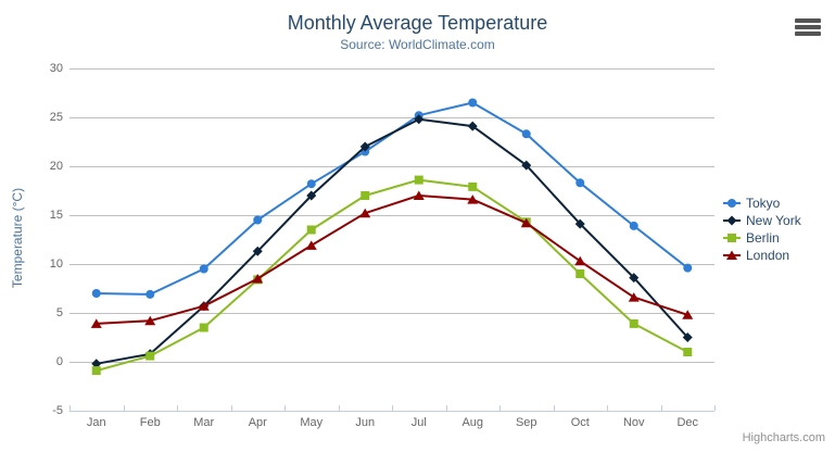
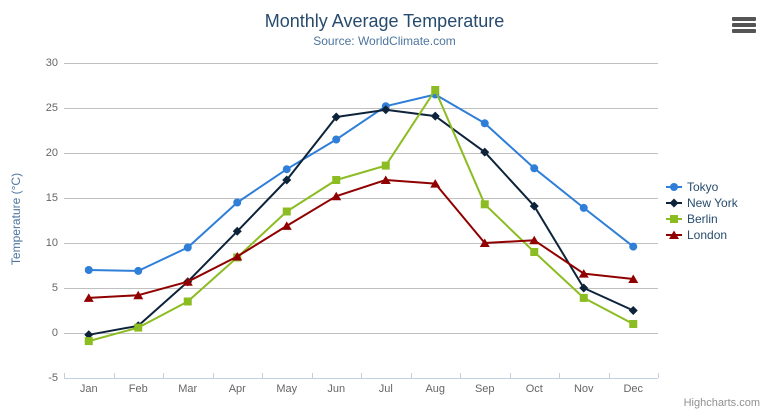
New York/Jun: 22 -> 24
Berlin/Aug: 18 -> 27
London/Sep: 14 -> 10
New York/Nov: 9 -> 5
London/Dec: 5 -> 6
